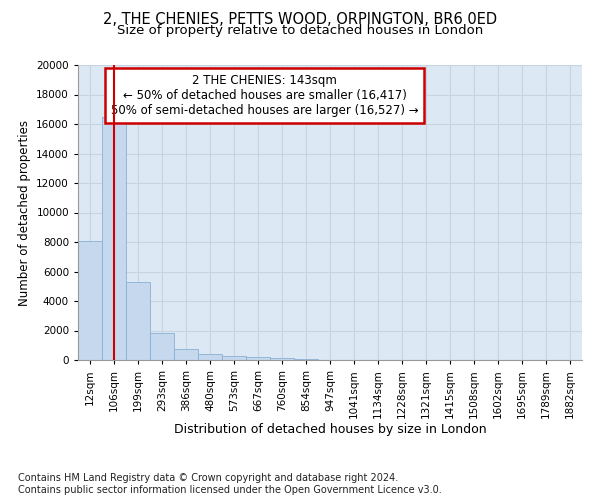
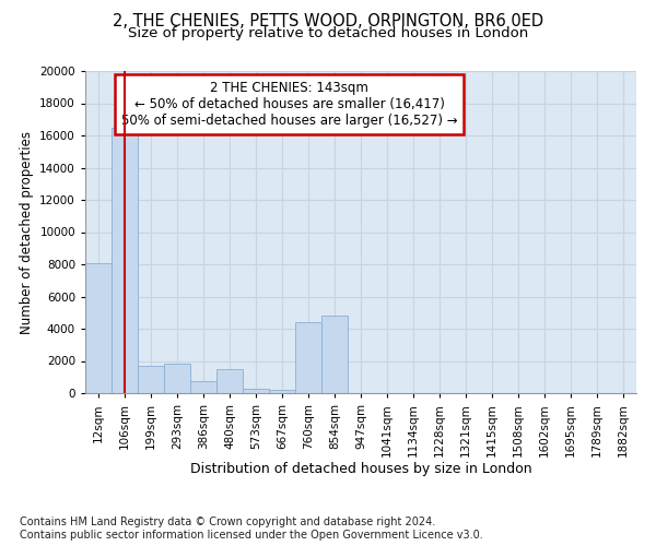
199sqm: 5300 -> 1700
480sqm: 400 -> 1500
760sqm: 200 -> 4400
854sqm: 100 -> 4800
